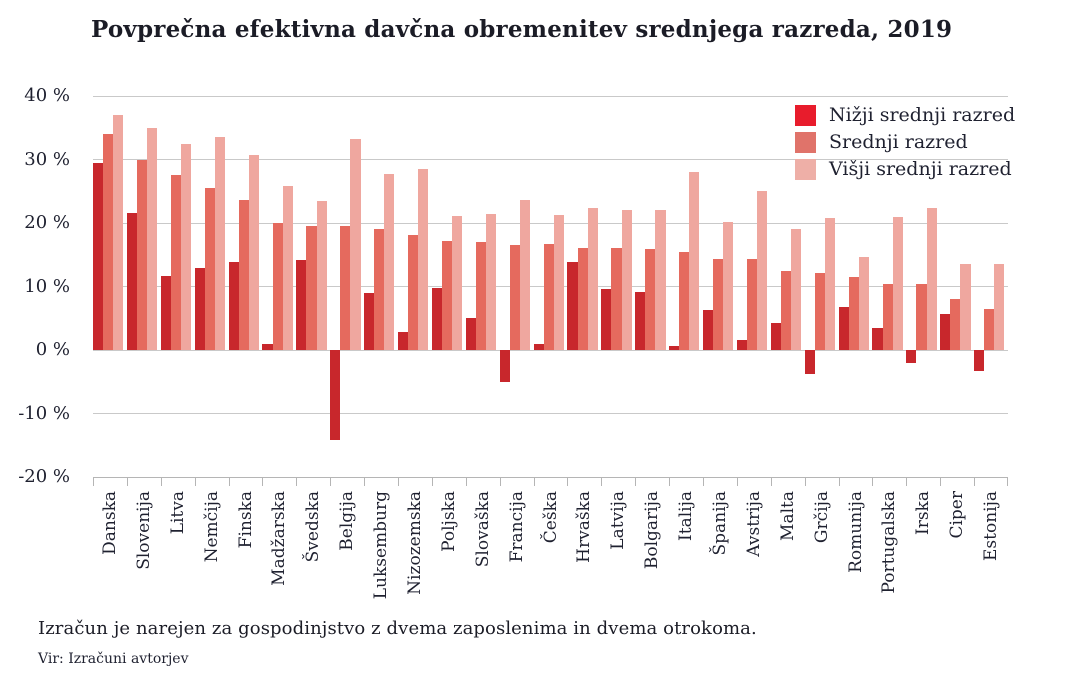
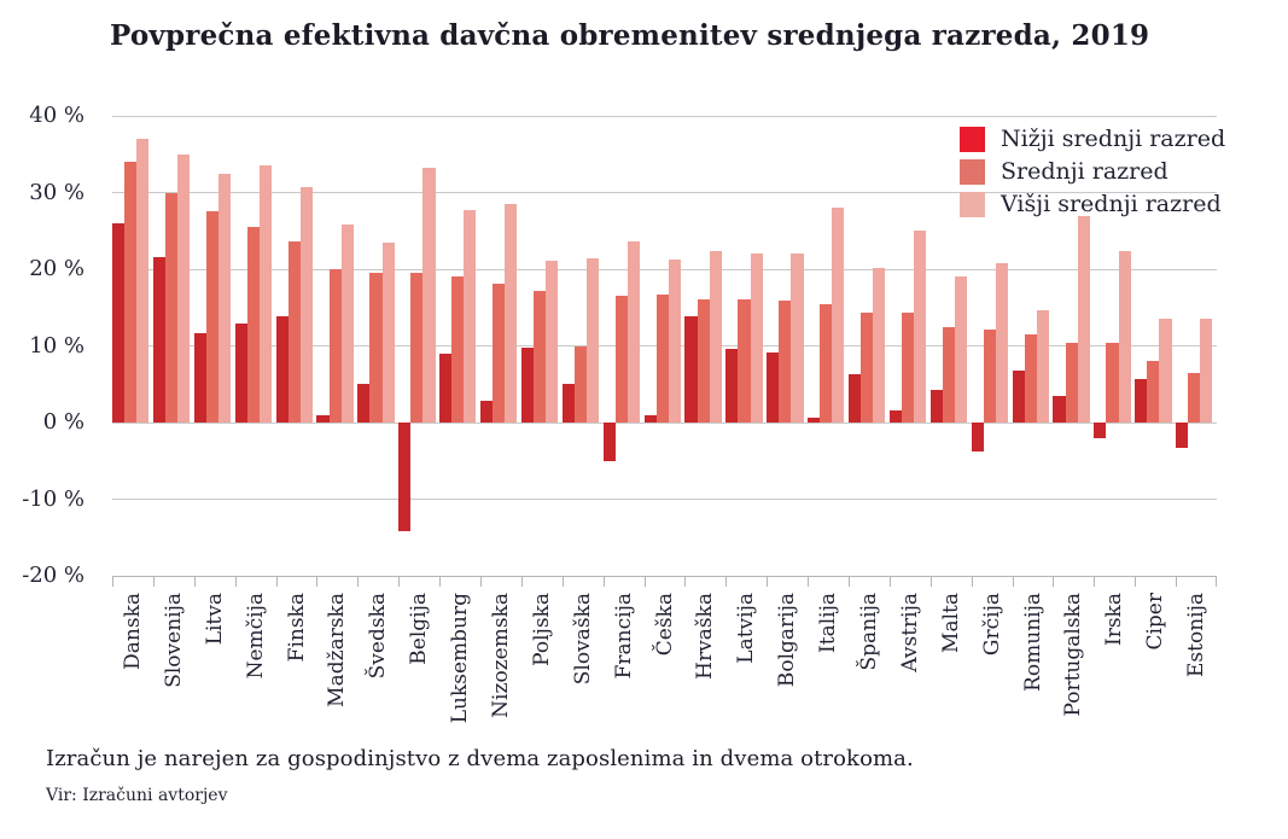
Nižji srednji razred/Danska: 29% -> 26%
Nižji srednji razred/Švedska: 14% -> 5%
Srednji razred/Slovaška: 17% -> 10%
Višji srednji razred/Portugalska: 21% -> 27%
